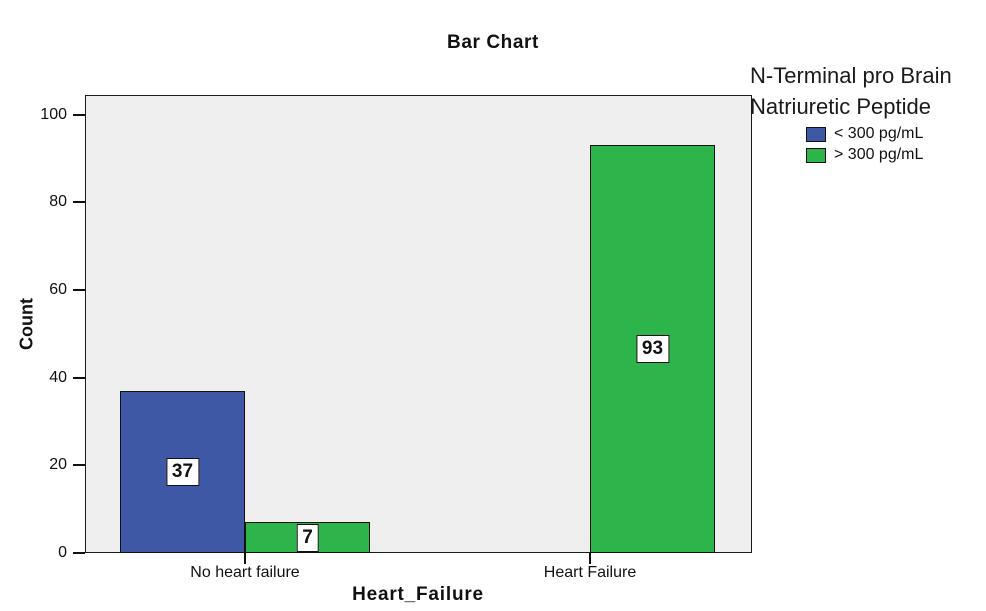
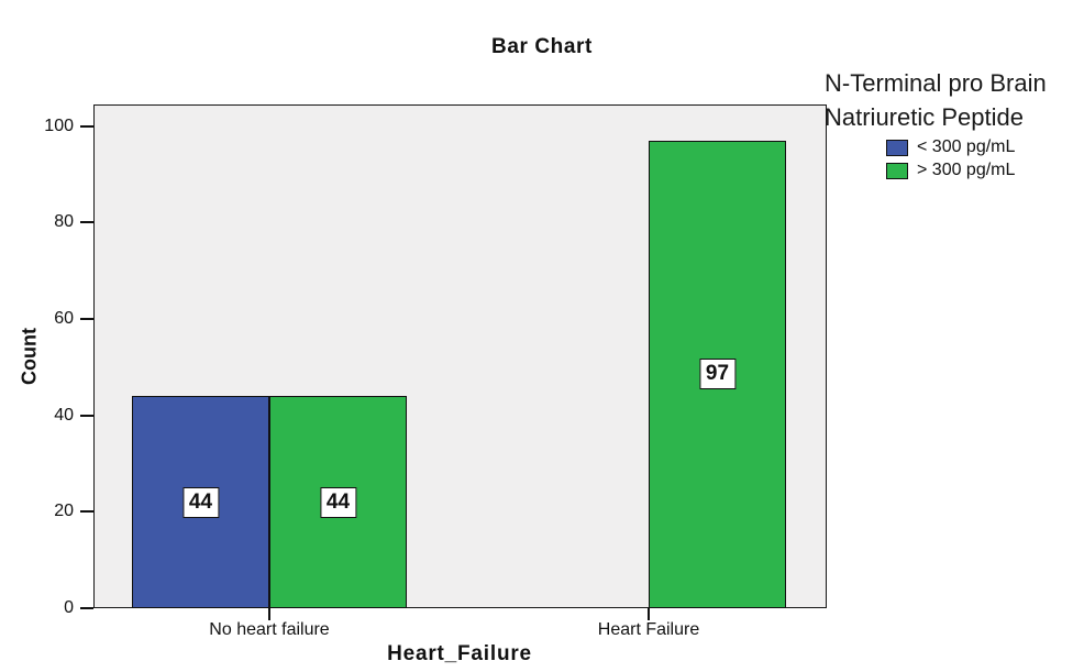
< 300 pg/mL/No heart failure: 37 -> 44
> 300 pg/mL/No heart failure: 7 -> 44
> 300 pg/mL/Heart Failure: 93 -> 97
